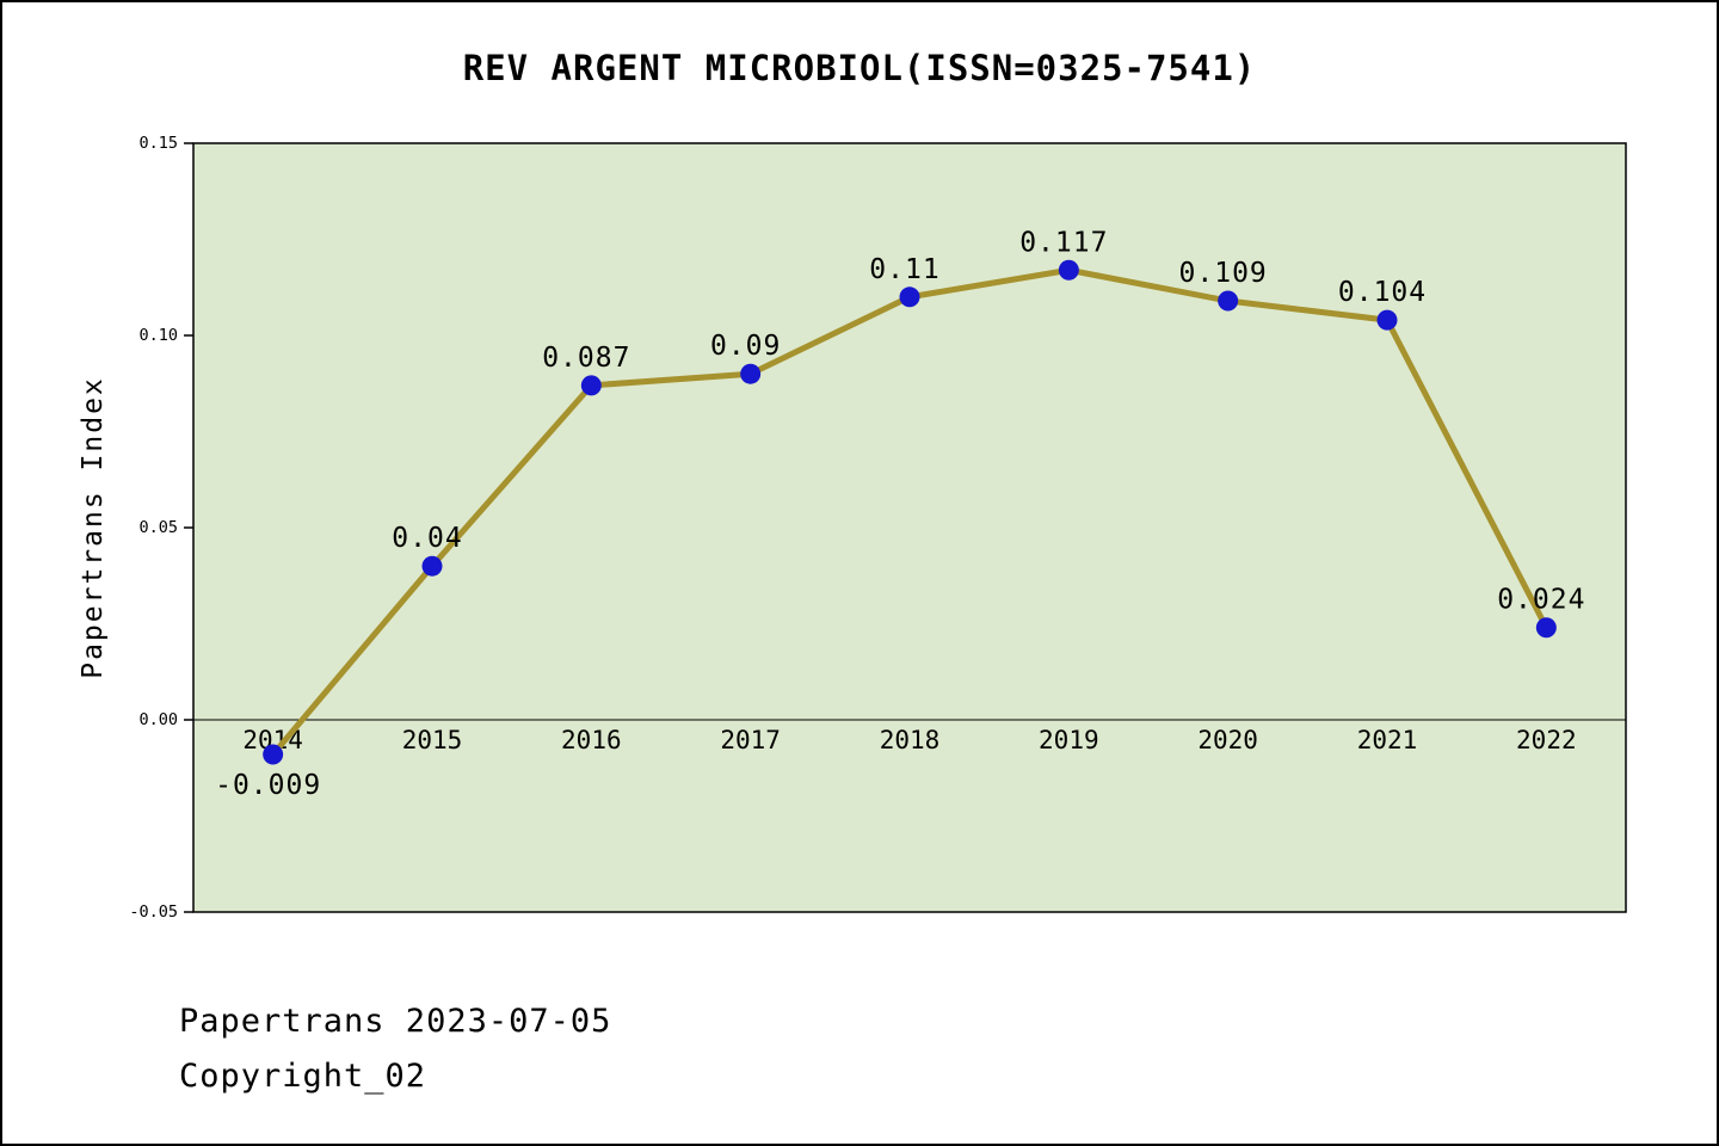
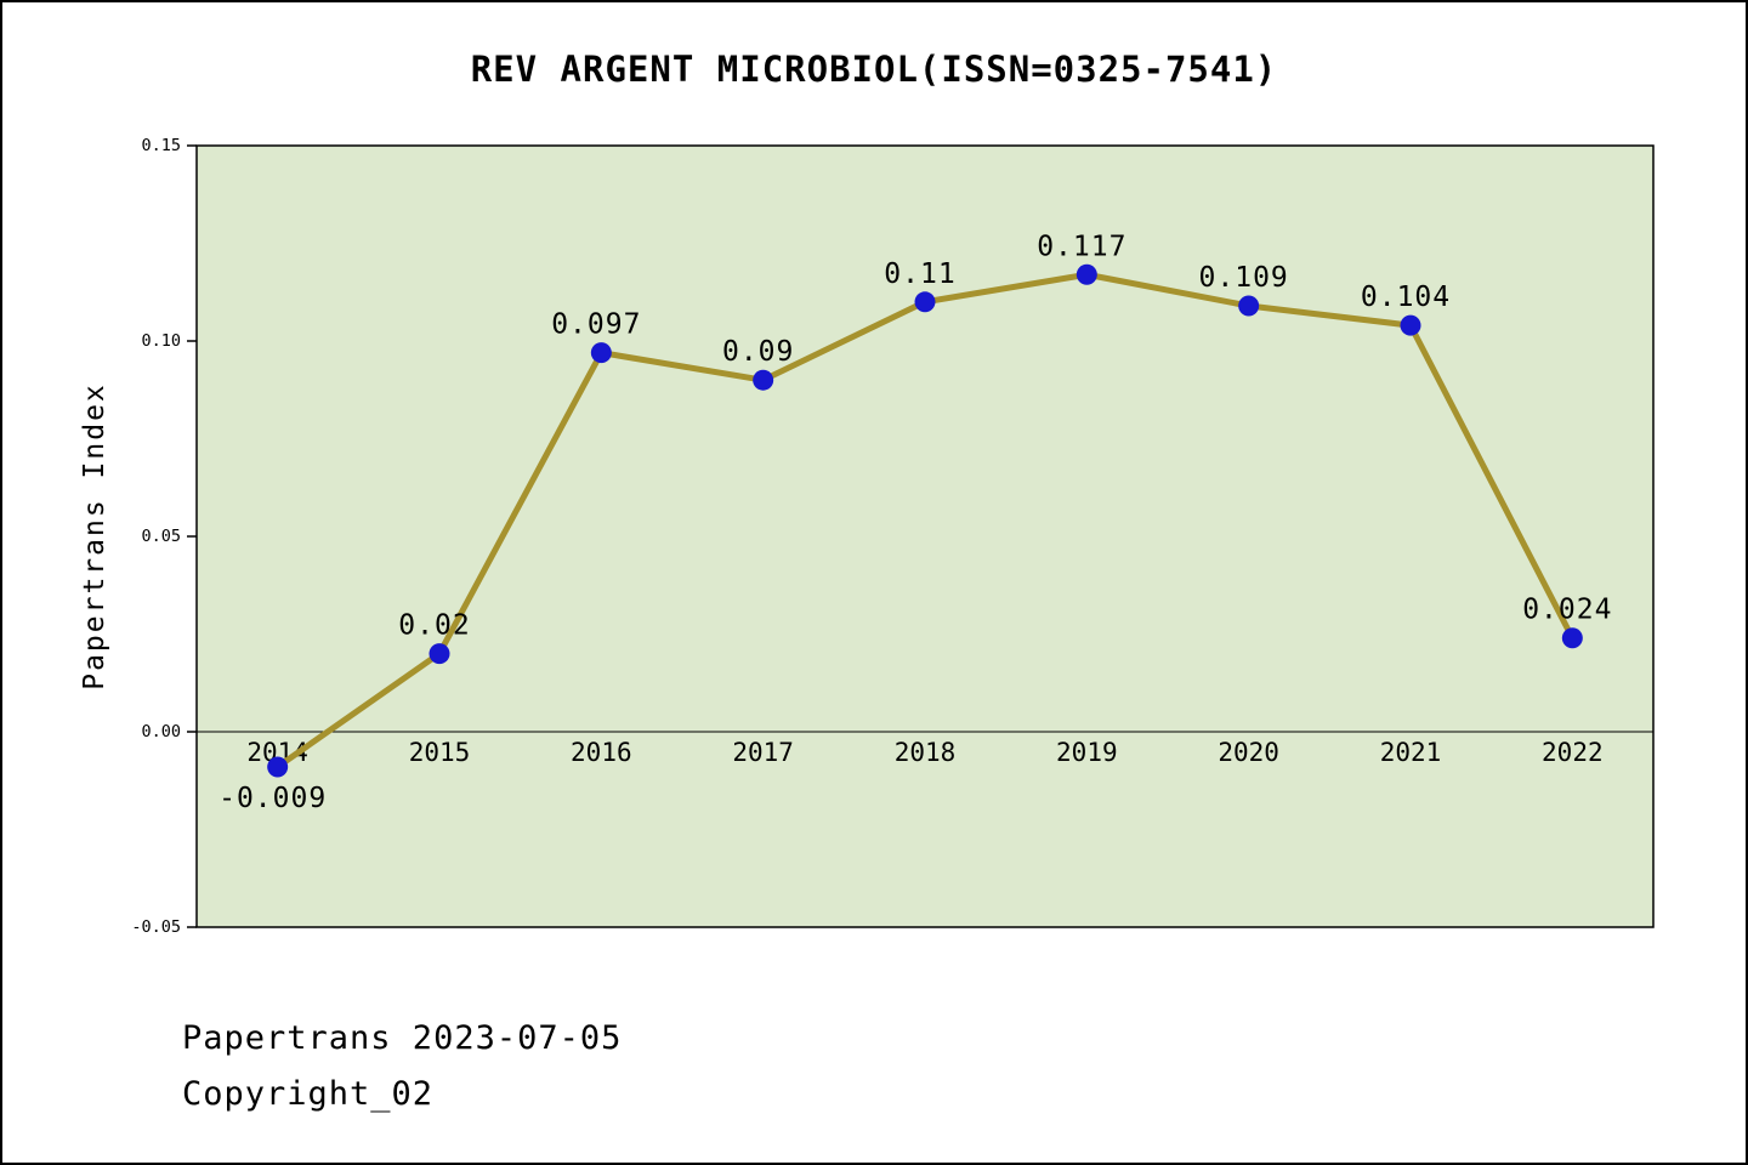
2015: 0.04 -> 0.02
2016: 0.087 -> 0.097
